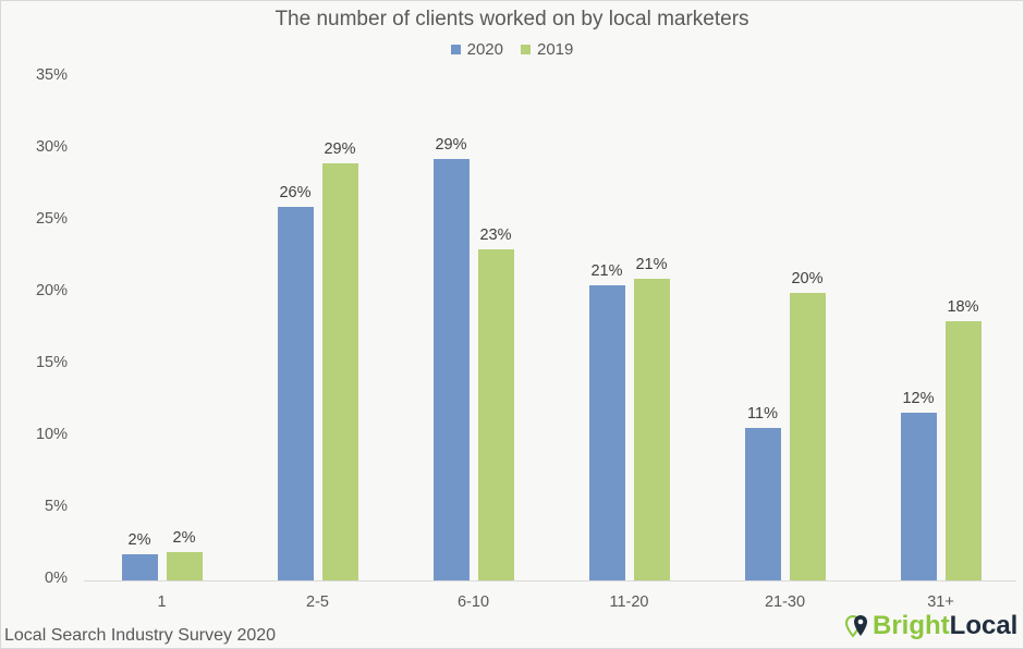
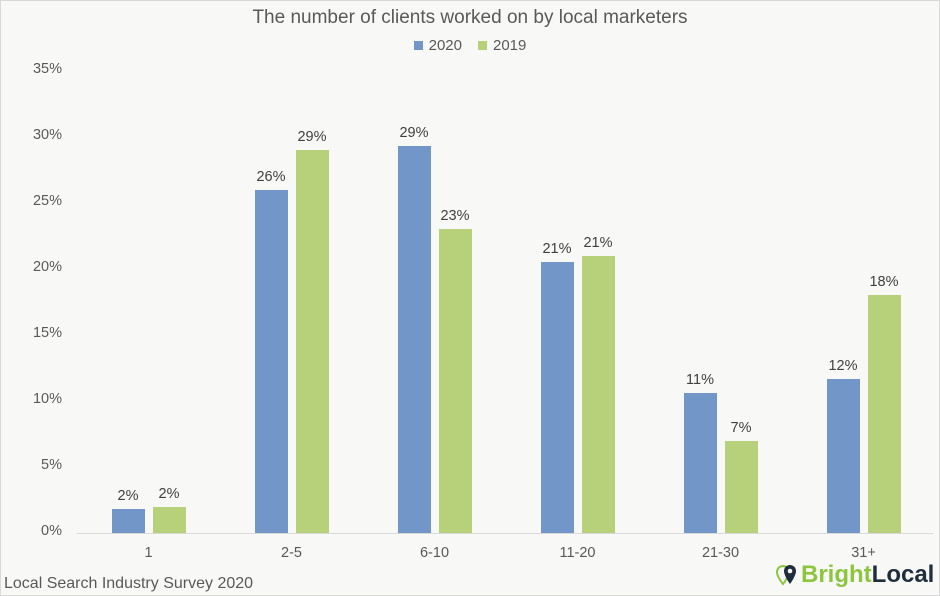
2019/21-30: 20% -> 7%
